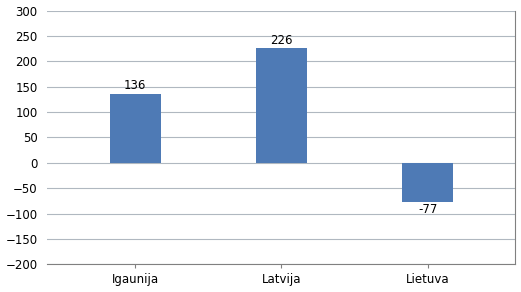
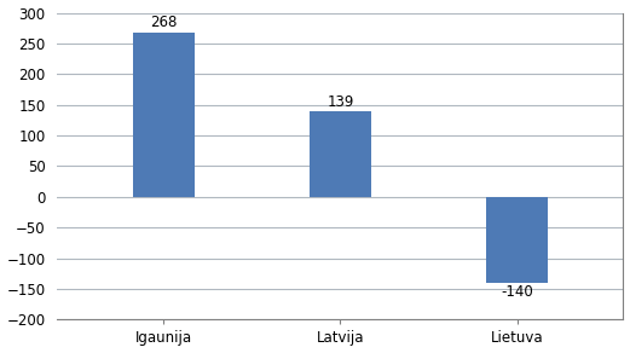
Igaunija: 136 -> 268
Latvija: 226 -> 139
Lietuva: -77 -> -140
